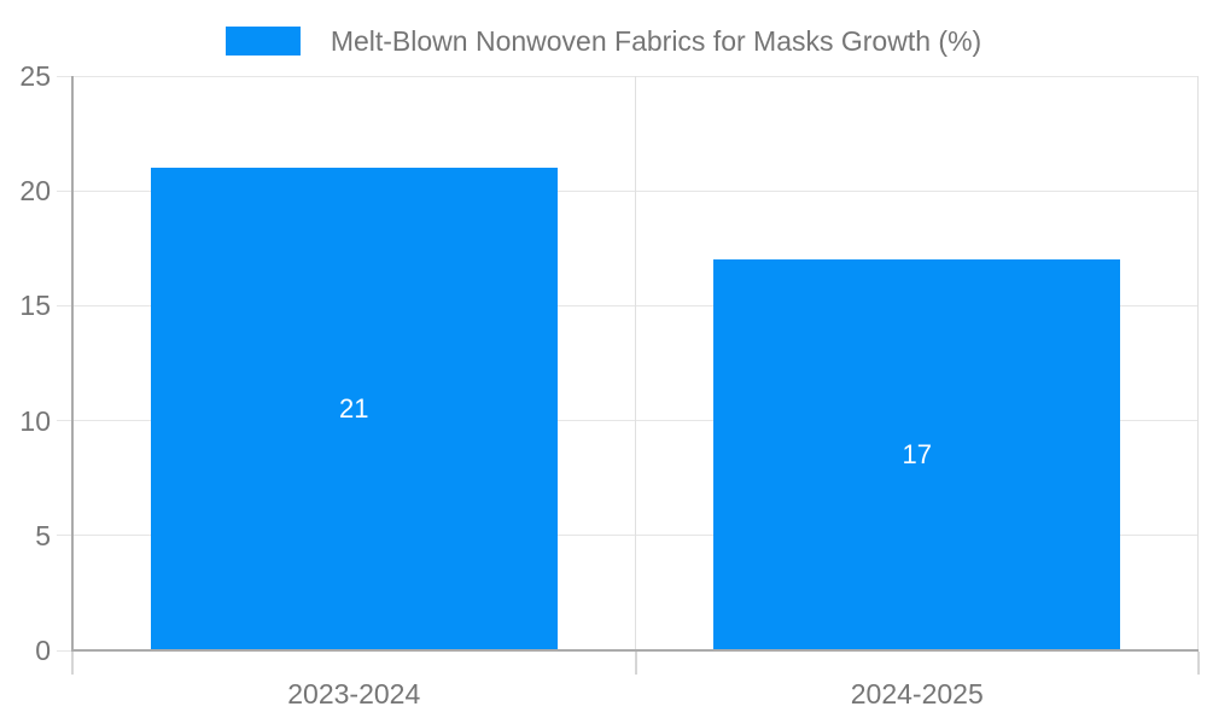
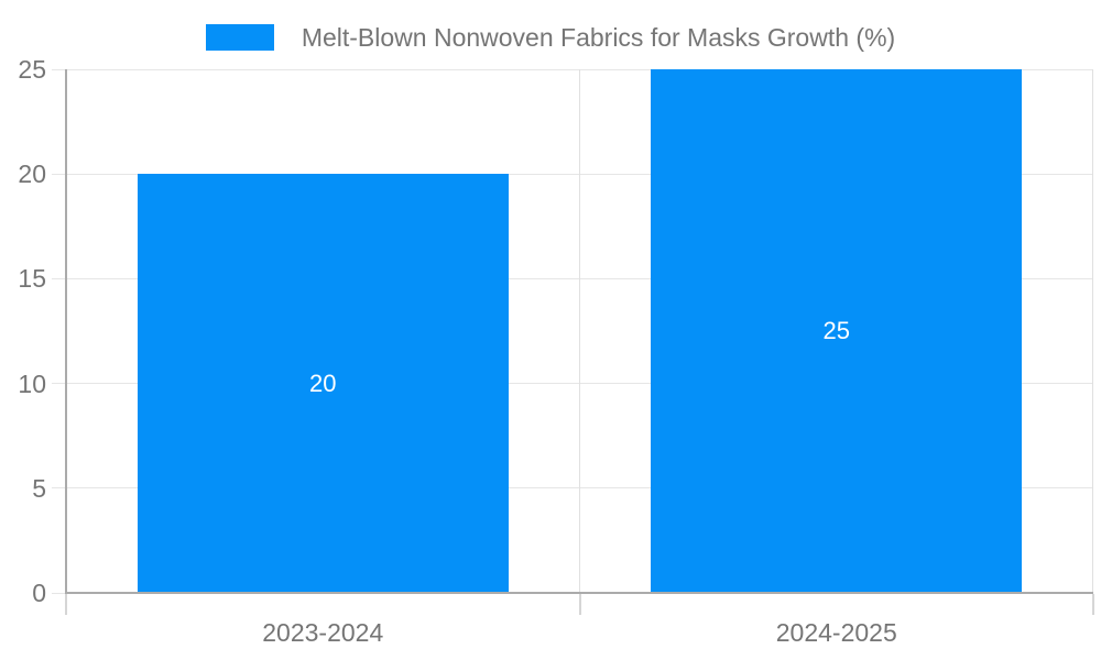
2023-2024: 21 -> 20
2024-2025: 17 -> 25
